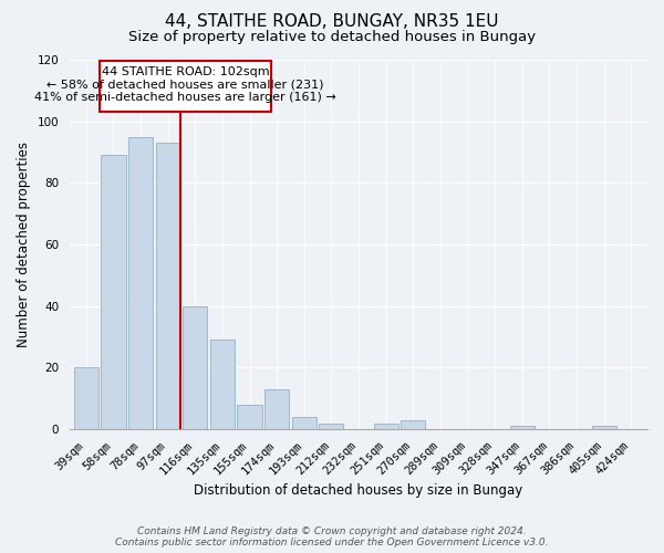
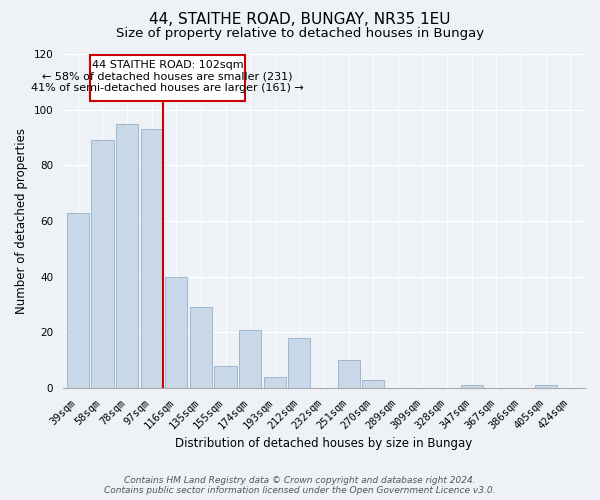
39sqm: 20 -> 63
174sqm: 13 -> 21
212sqm: 2 -> 18
251sqm: 2 -> 10
